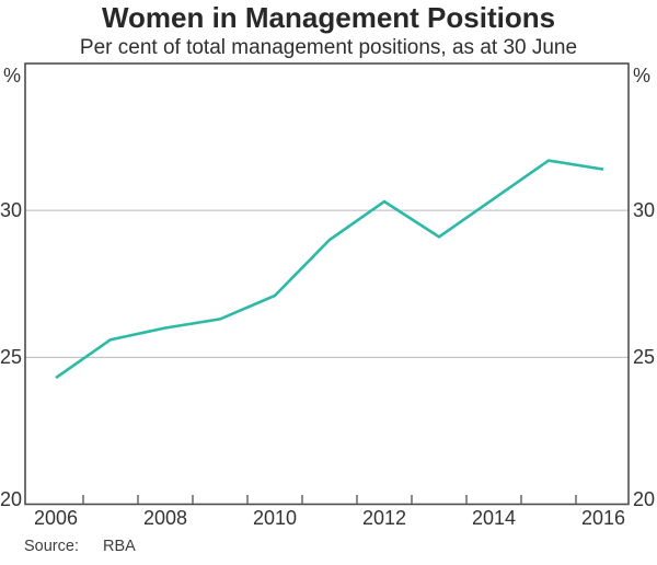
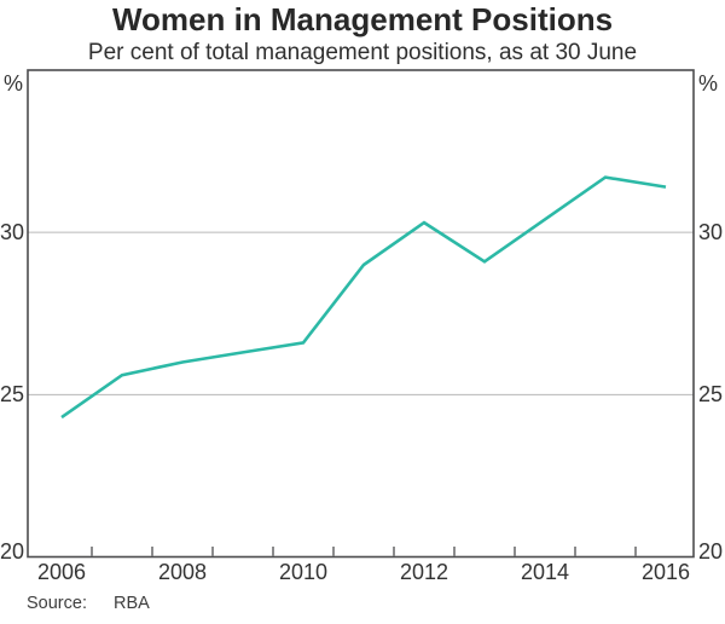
2010: 27.1 -> 26.6
